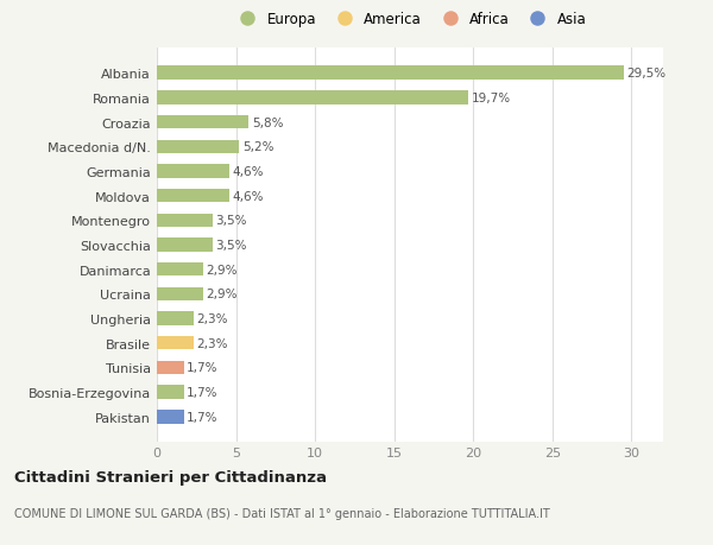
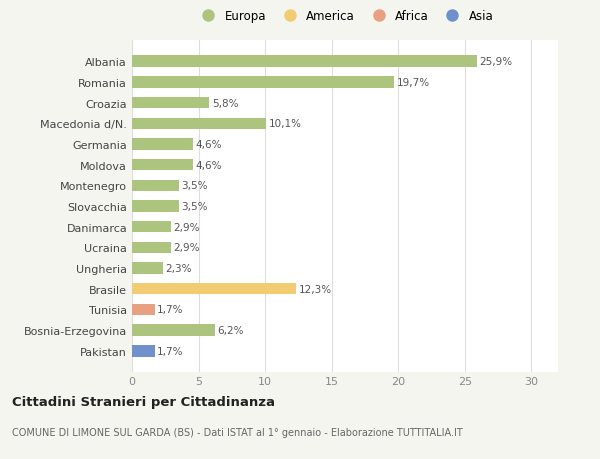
Albania: 29,5% -> 25,9%
Macedonia d/N.: 5,2% -> 10,1%
Brasile: 2,3% -> 12,3%
Bosnia-Erzegovina: 1,7% -> 6,2%
